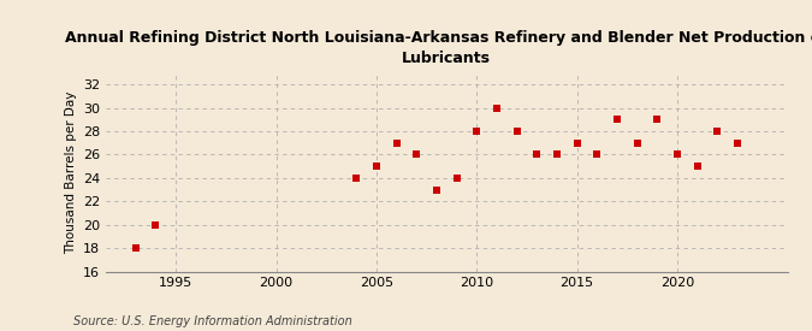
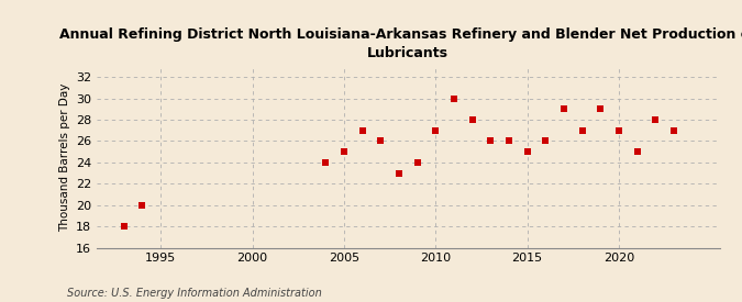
2010: 28 -> 27
2015: 27 -> 25
2020: 26 -> 27
